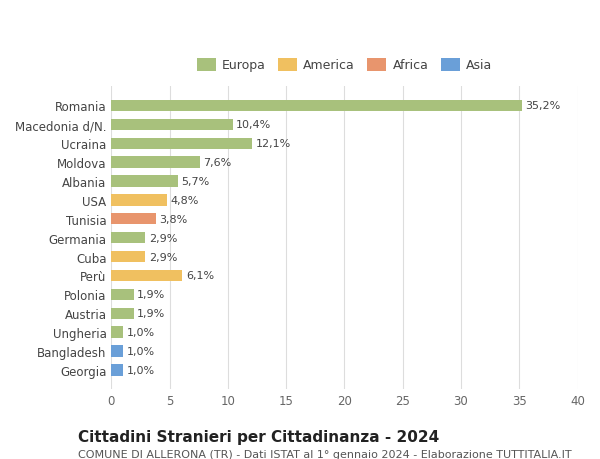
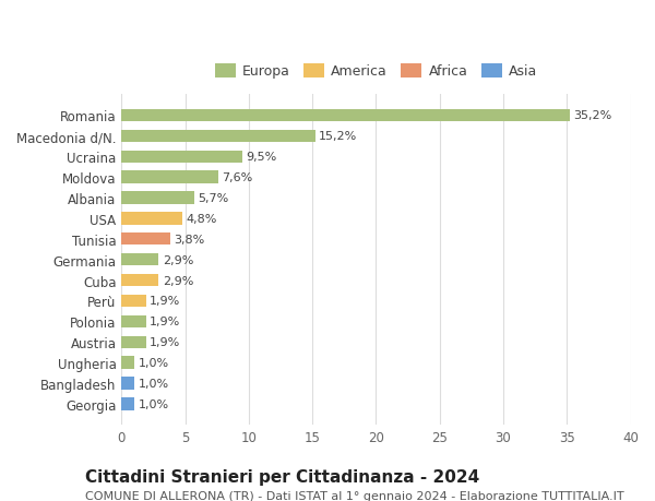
Macedonia d/N.: 10,4% -> 15,2%
Ucraina: 12,1% -> 9,5%
Perù: 6,1% -> 1,9%
